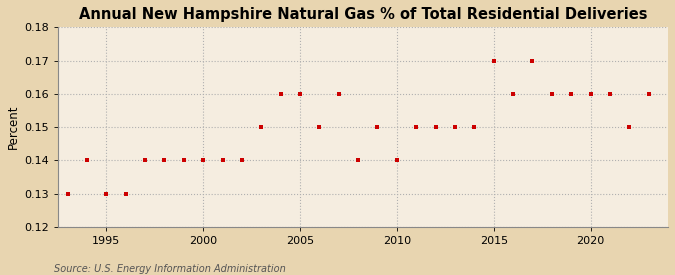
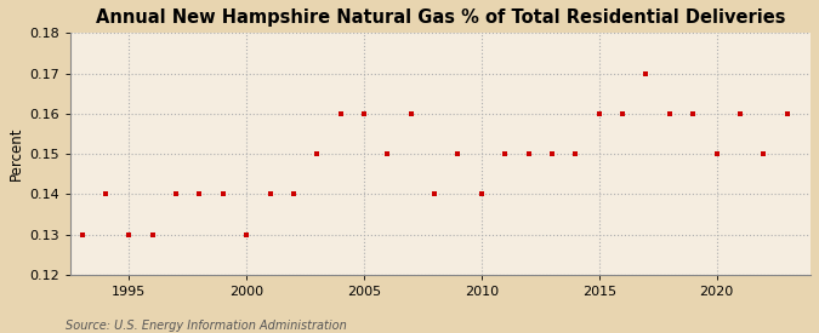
2000: 0.14 -> 0.13
2015: 0.17 -> 0.16
2020: 0.16 -> 0.15
